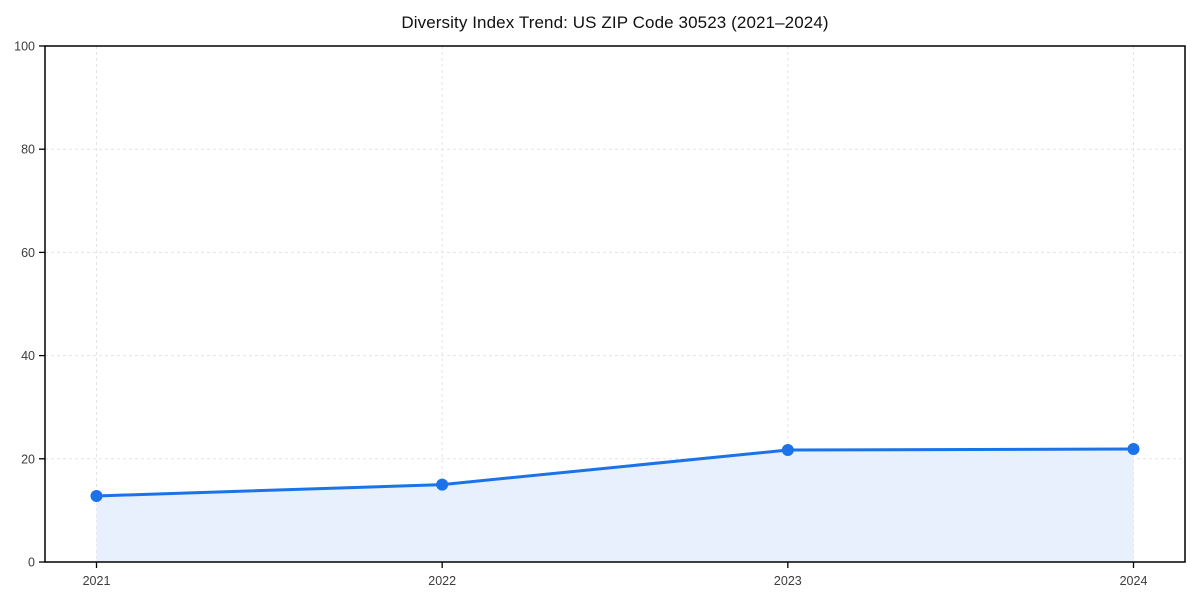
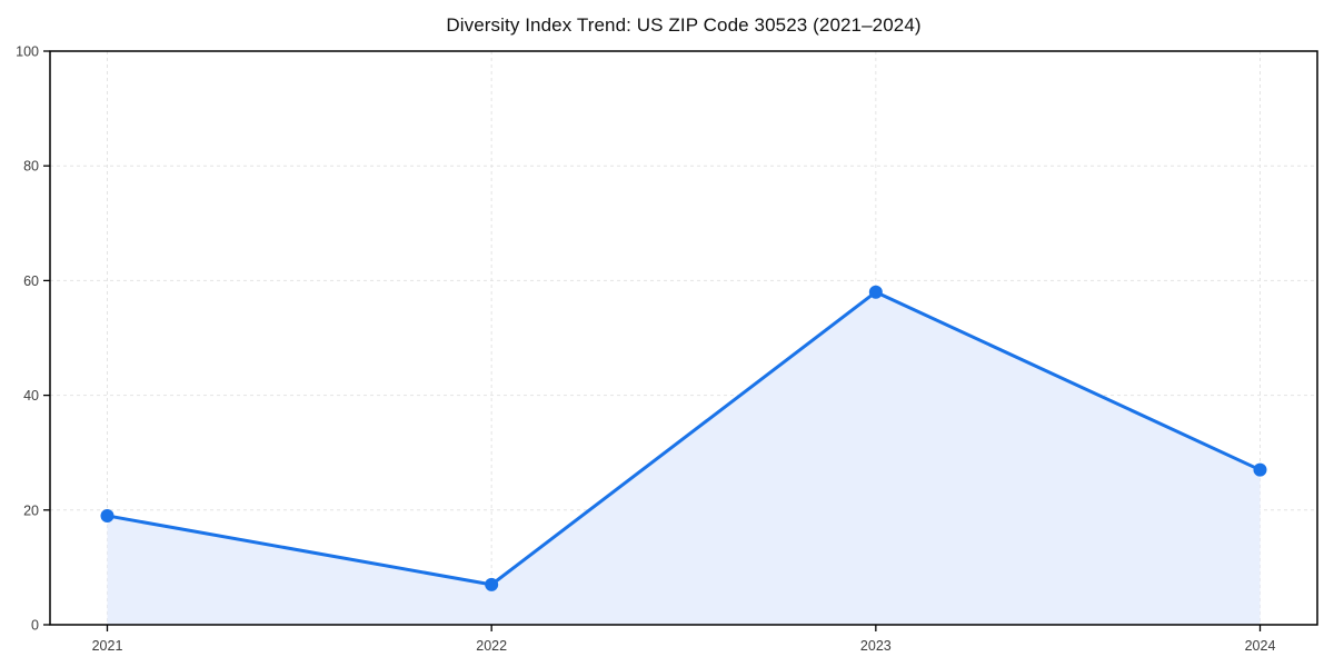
2021: 13 -> 19
2022: 15 -> 7
2023: 22 -> 58
2024: 22 -> 27
